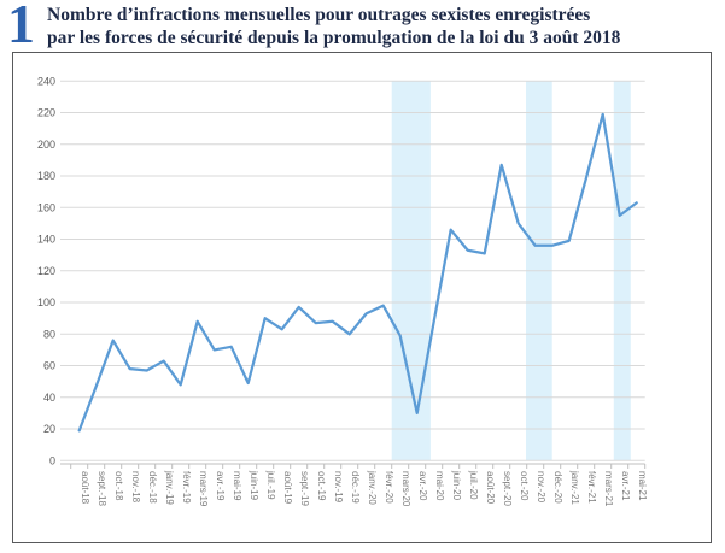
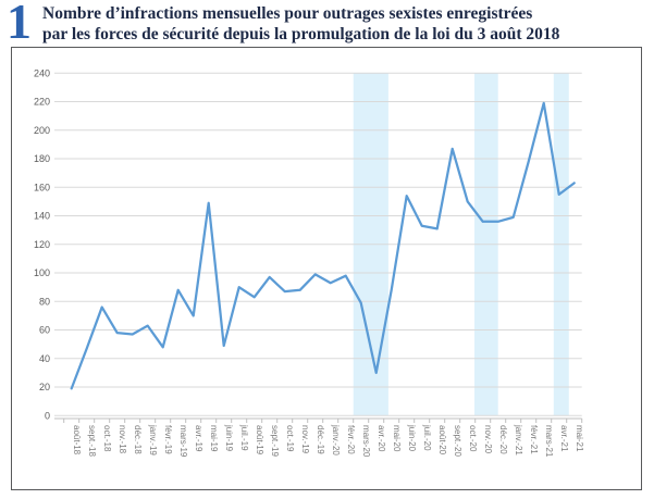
mai-19: 72 -> 149
déc.-19: 80 -> 99
juin-20: 146 -> 154
